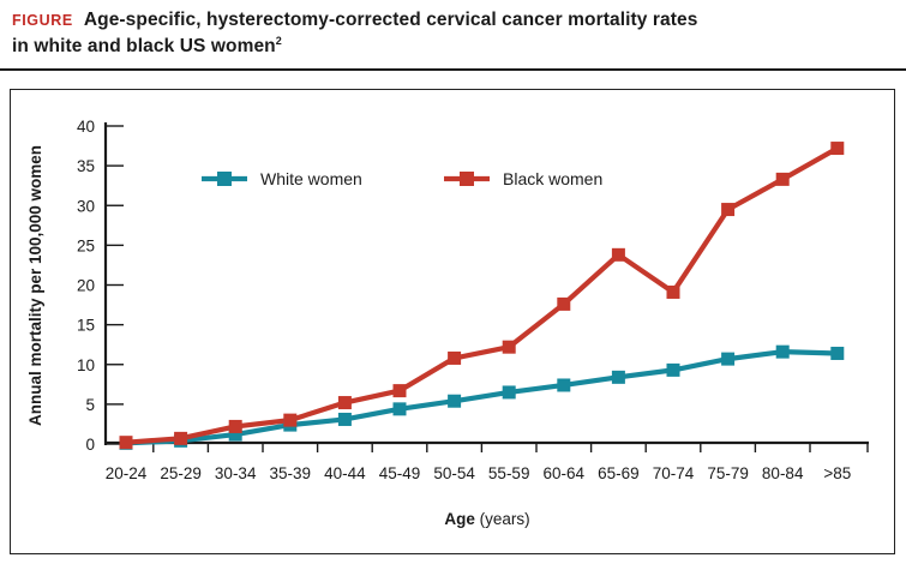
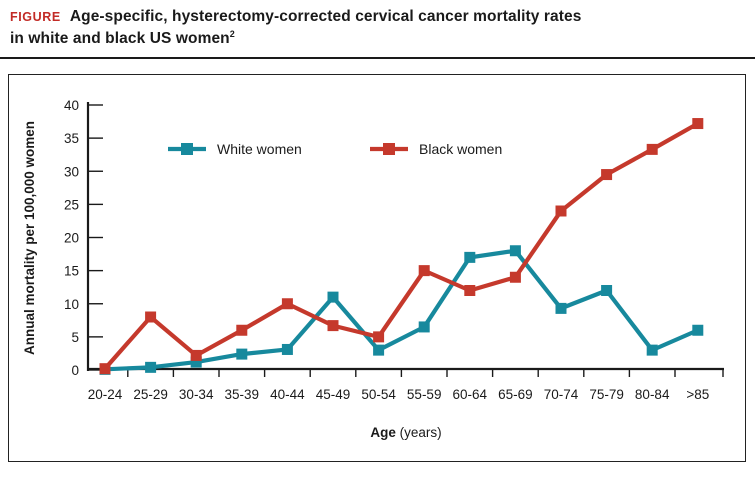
Black women/25-29: 1 -> 8
Black women/35-39: 3 -> 6
Black women/40-44: 5 -> 10
White women/45-49: 4 -> 11
White women/50-54: 5 -> 3
Black women/50-54: 11 -> 5
Black women/55-59: 12 -> 15
White women/60-64: 7 -> 17
Black women/60-64: 18 -> 12
White women/65-69: 8 -> 18
Black women/65-69: 24 -> 14
Black women/70-74: 19 -> 24
White women/75-79: 11 -> 12
White women/80-84: 12 -> 3
White women/>85: 11 -> 6
